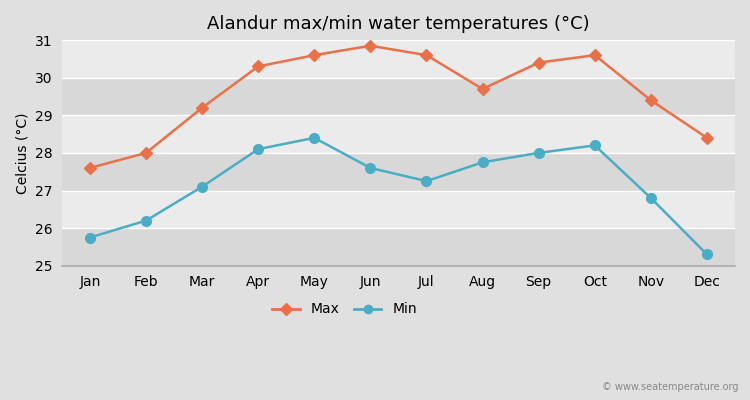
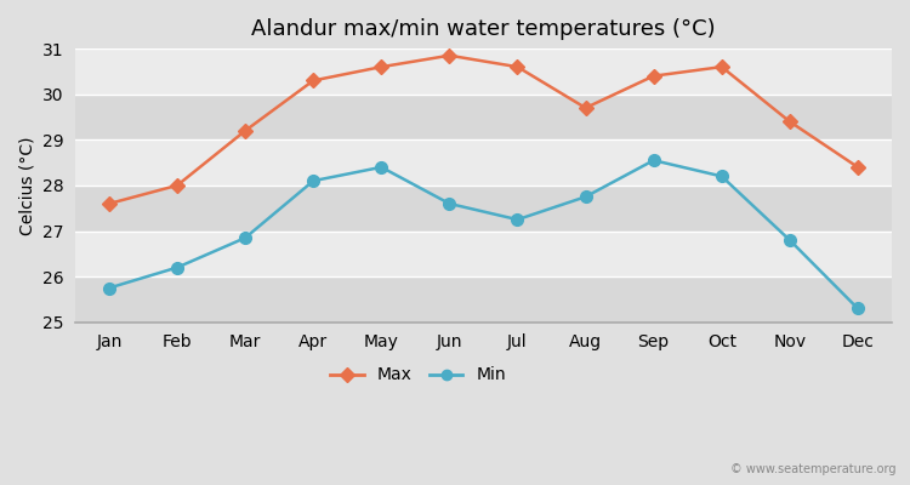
Min/Mar: 27.10 -> 26.85
Min/Sep: 28.00 -> 28.55
